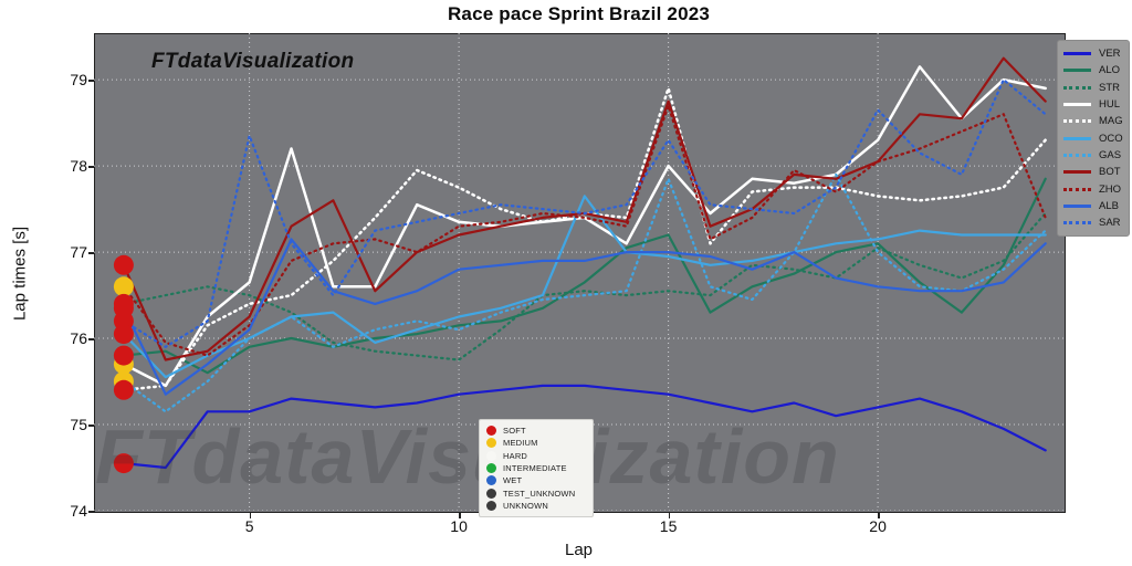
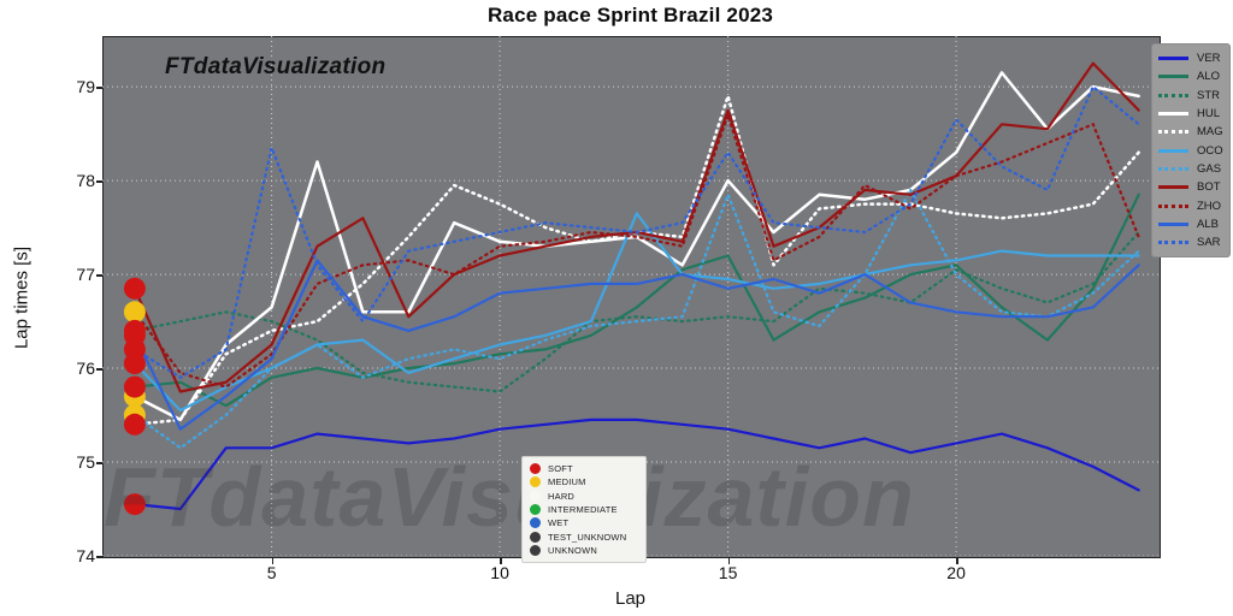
ALB/15: 77.0 -> 76.8
